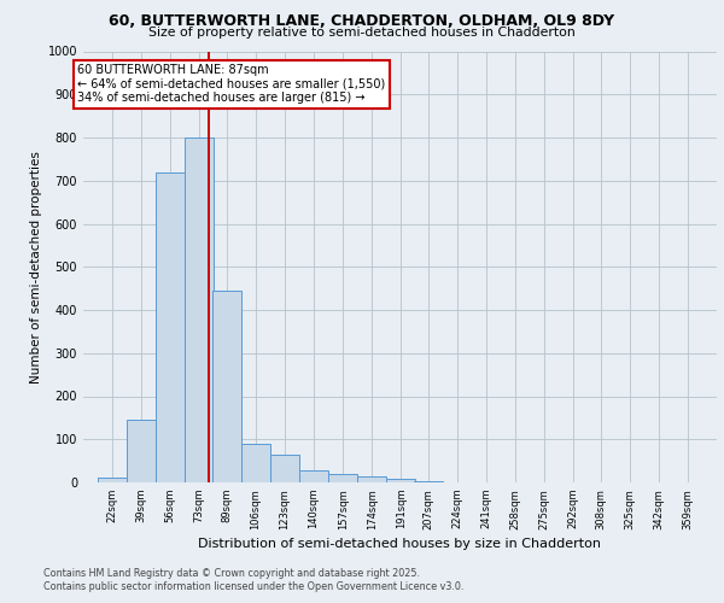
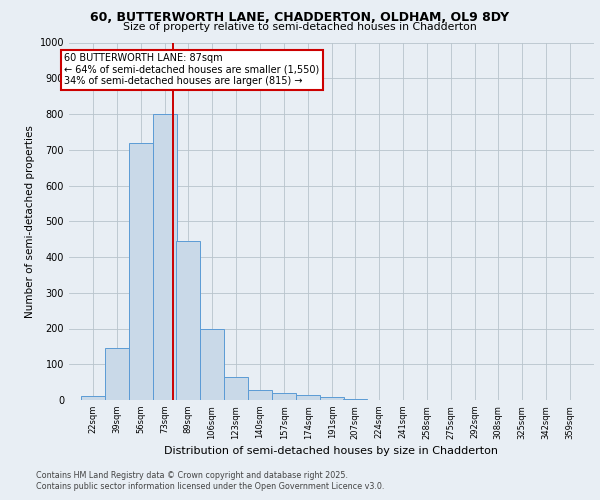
106sqm: 90 -> 200
